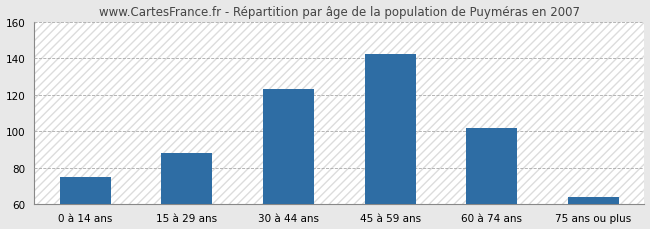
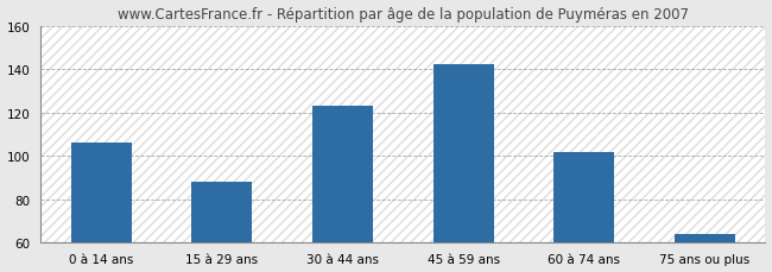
0 à 14 ans: 75 -> 106
